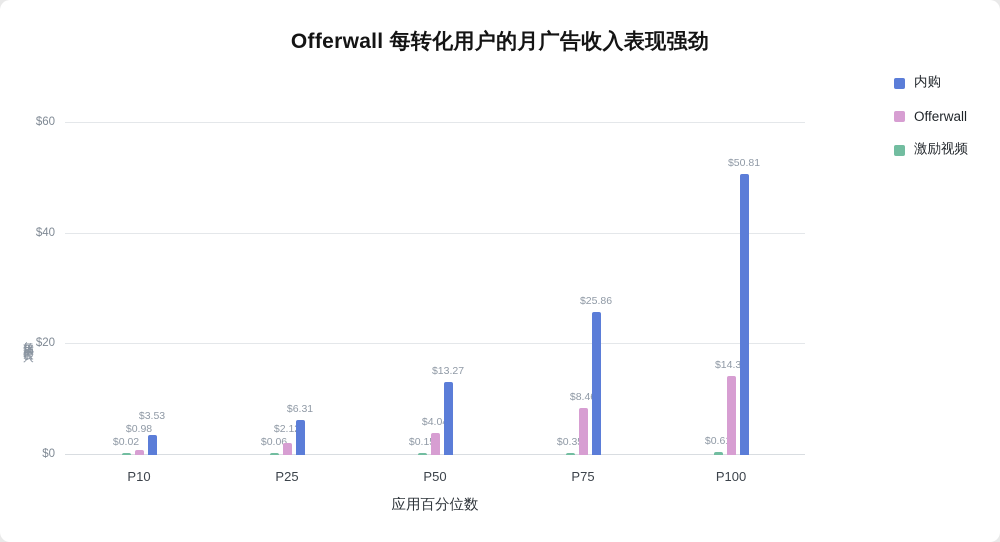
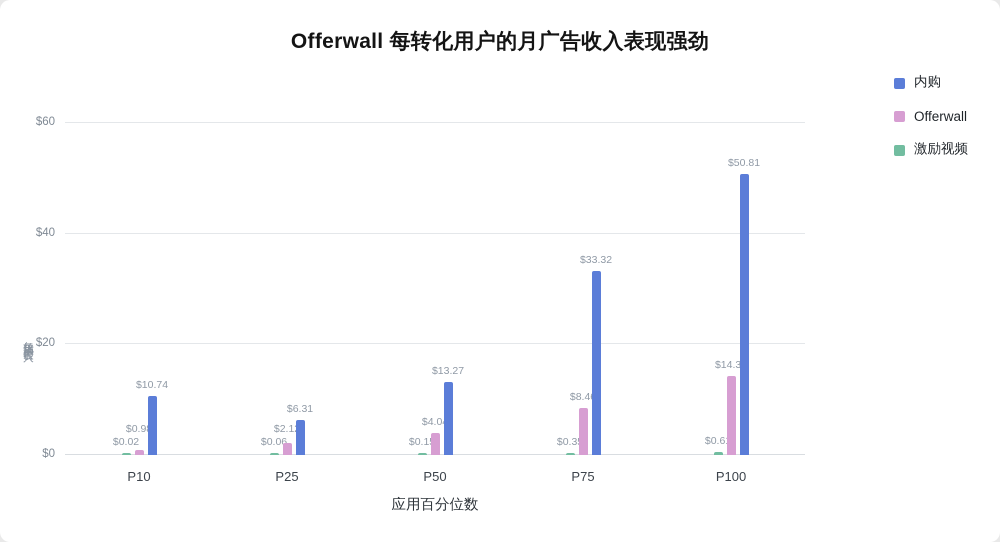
内购/P10: $3.53 -> $10.74
内购/P75: $25.86 -> $33.32
